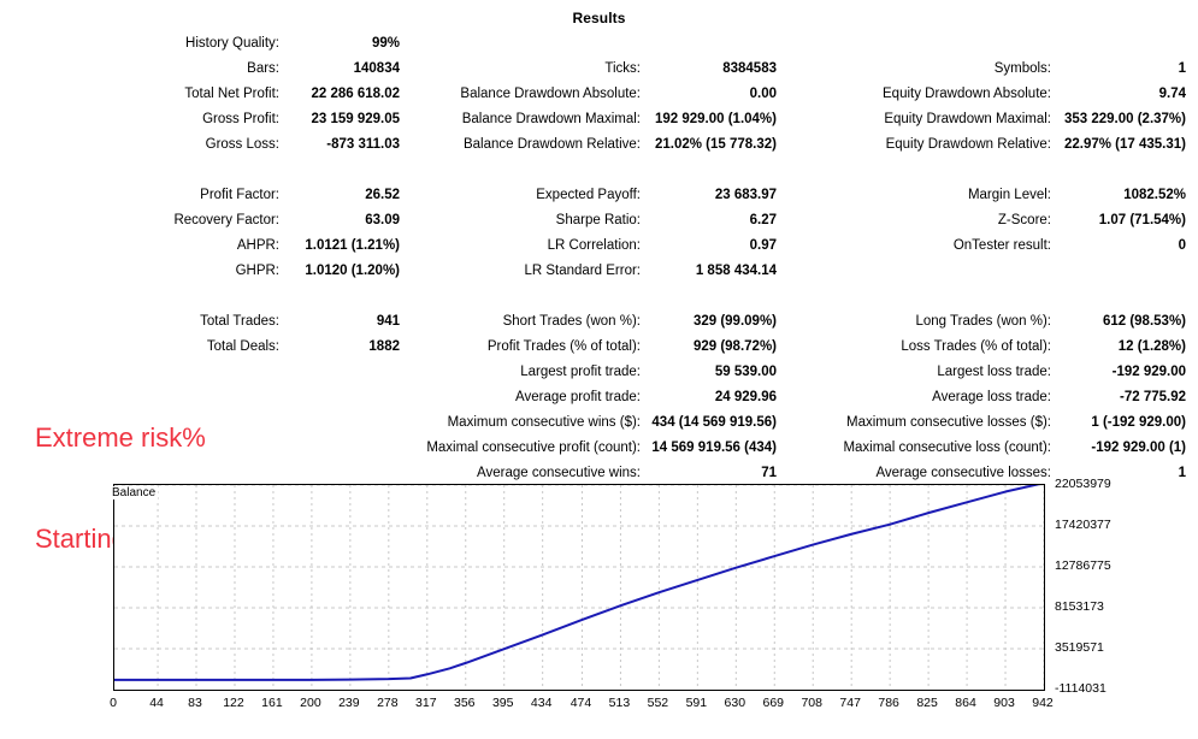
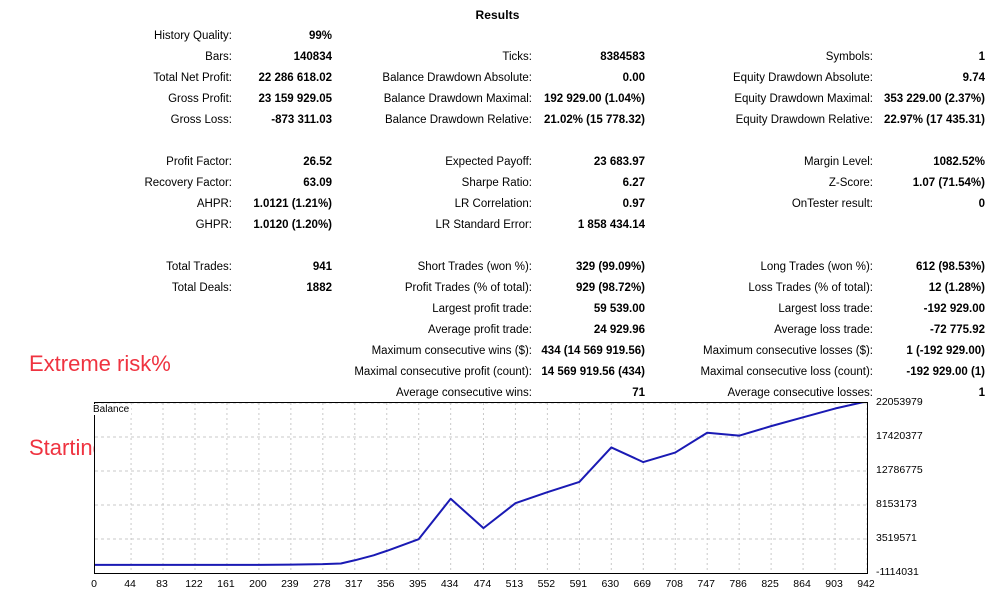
434: 5000000 -> 9000000
474: 7000000 -> 5000000
630: 13000000 -> 16000000
747: 16000000 -> 18000000
